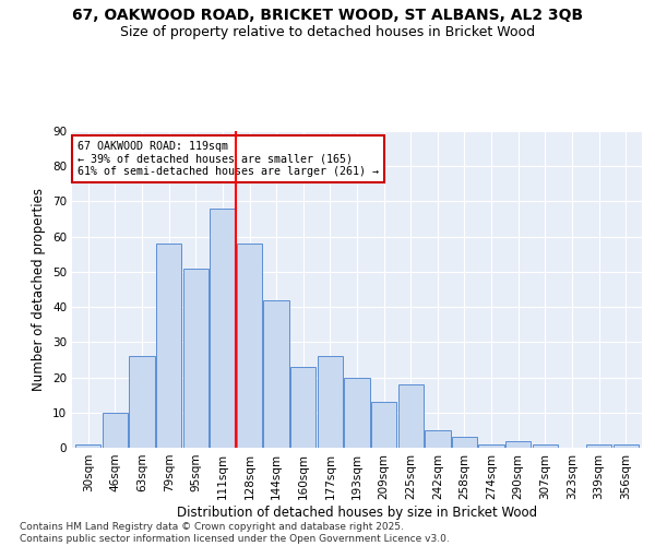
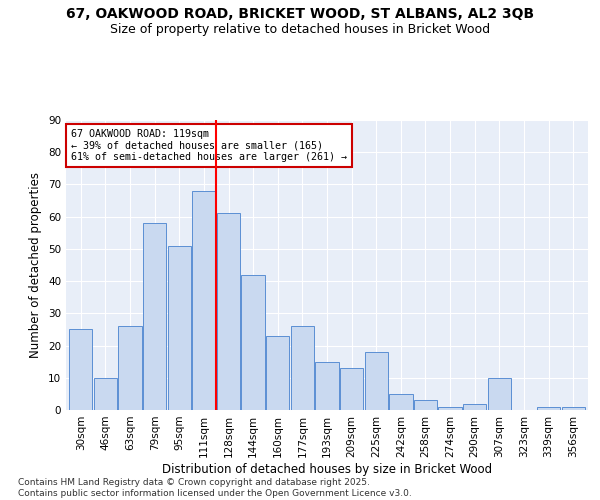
30sqm: 1 -> 25
128sqm: 58 -> 61
193sqm: 20 -> 15
307sqm: 1 -> 10
